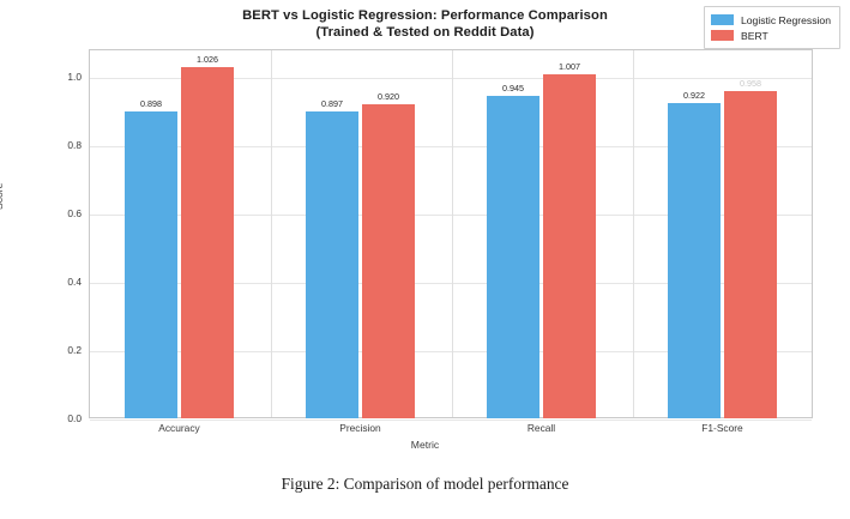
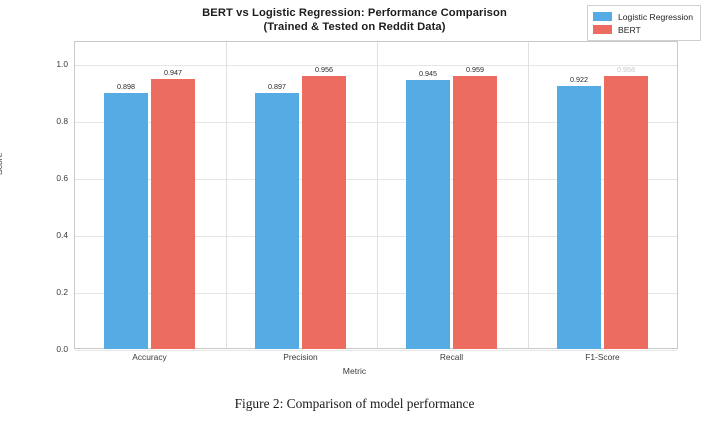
BERT/Accuracy: 1.026 -> 0.947
BERT/Precision: 0.920 -> 0.956
BERT/Recall: 1.007 -> 0.959
